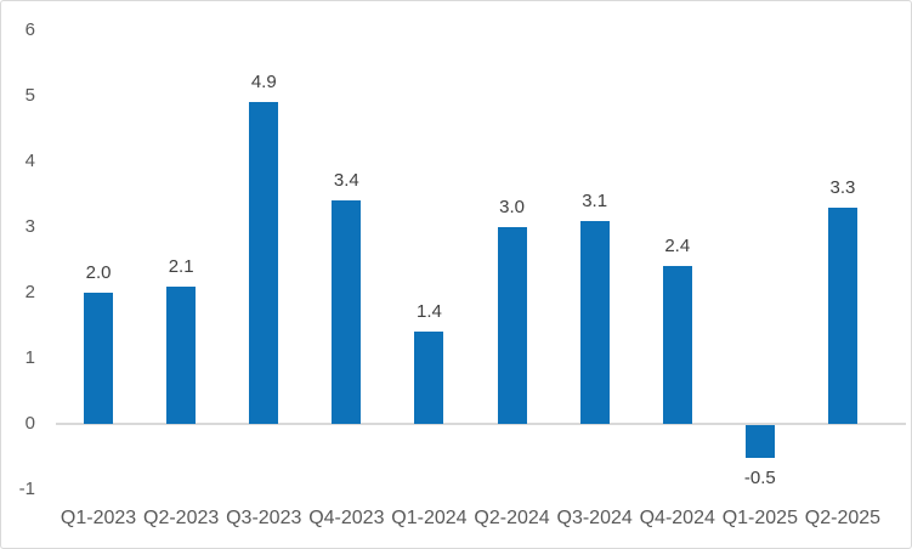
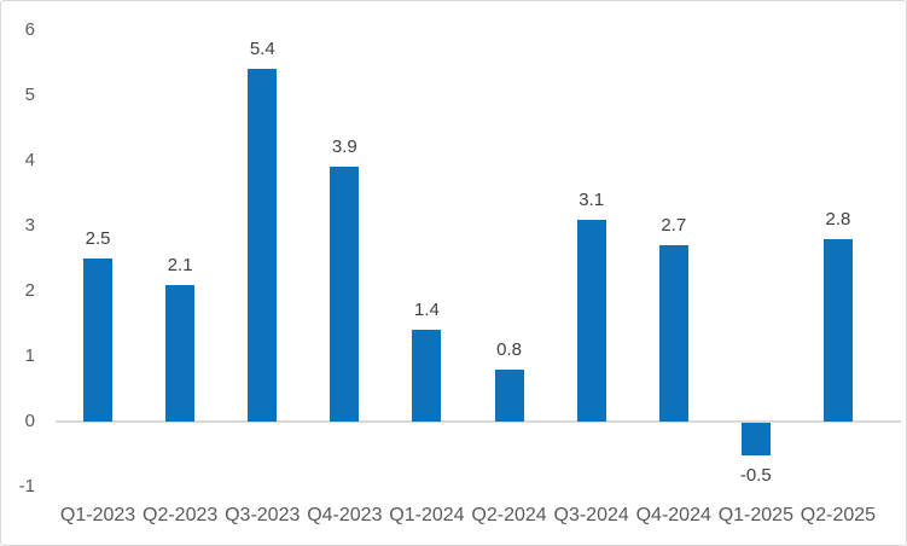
Q1-2023: 2.0 -> 2.5
Q3-2023: 4.9 -> 5.4
Q4-2023: 3.4 -> 3.9
Q2-2024: 3.0 -> 0.8
Q4-2024: 2.4 -> 2.7
Q2-2025: 3.3 -> 2.8
